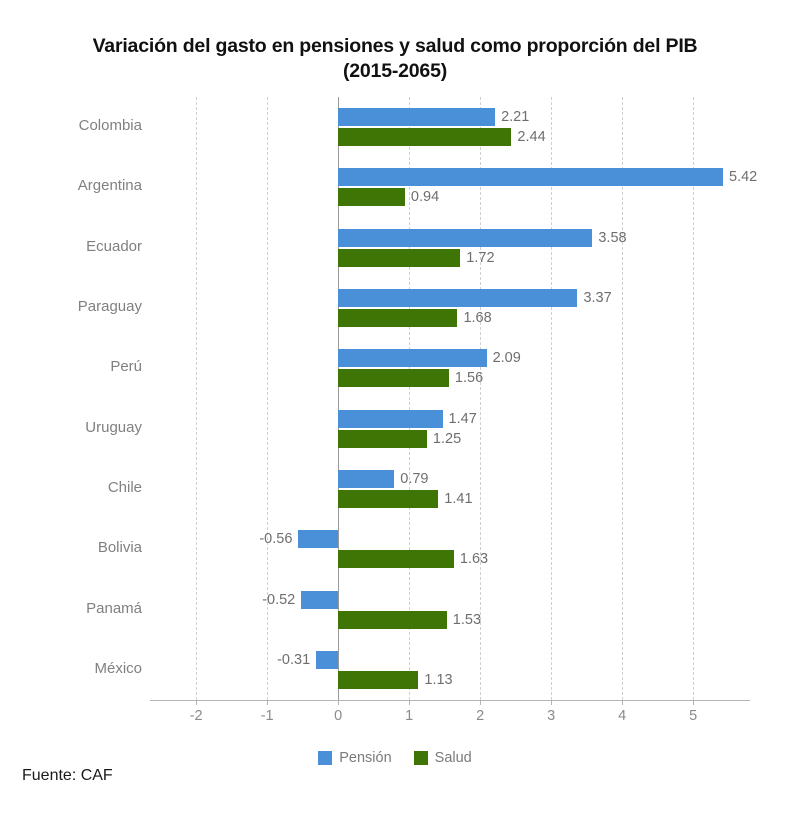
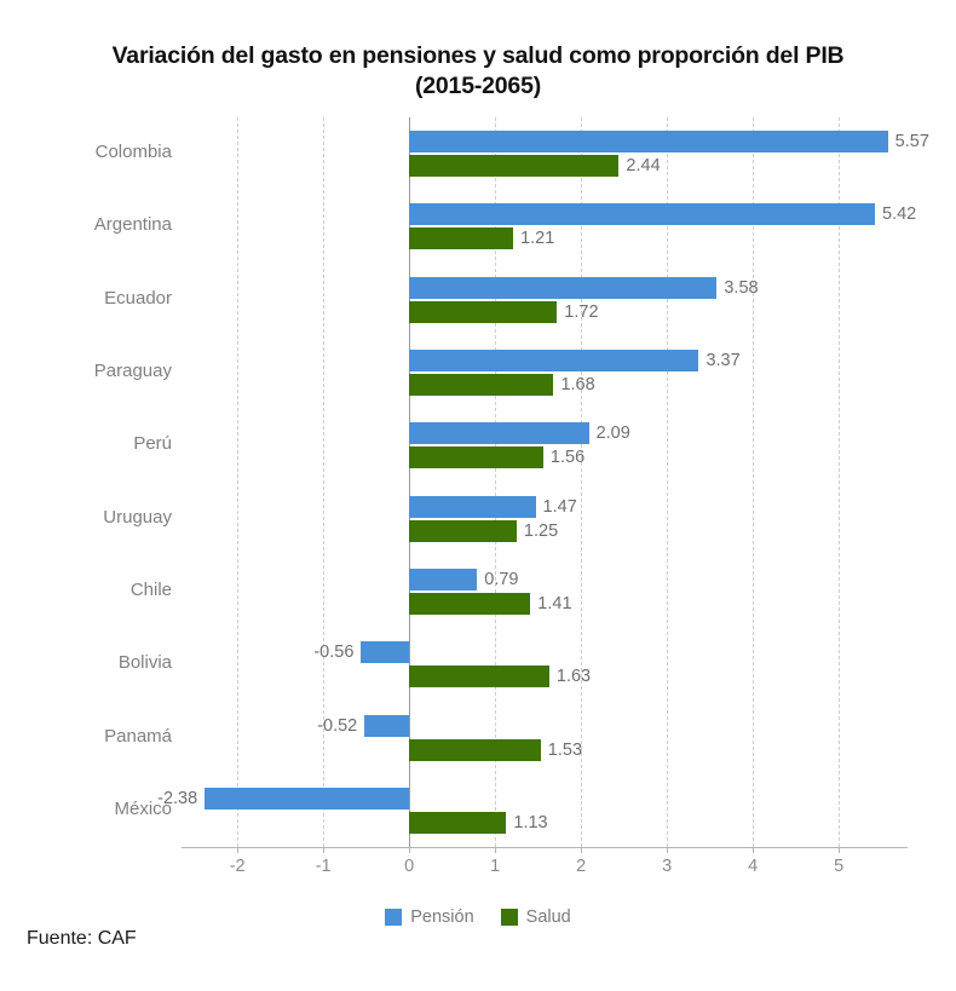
Pensión/Colombia: 2.21 -> 5.57
Salud/Argentina: 0.94 -> 1.21
Pensión/México: -0.31 -> -2.38
